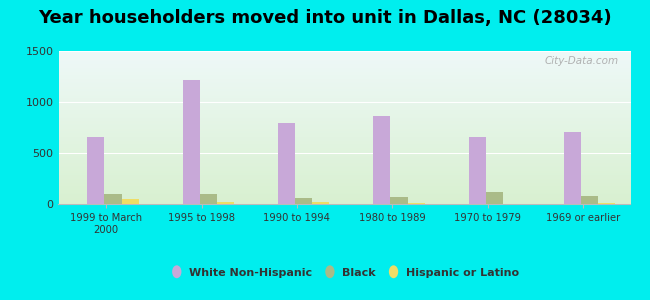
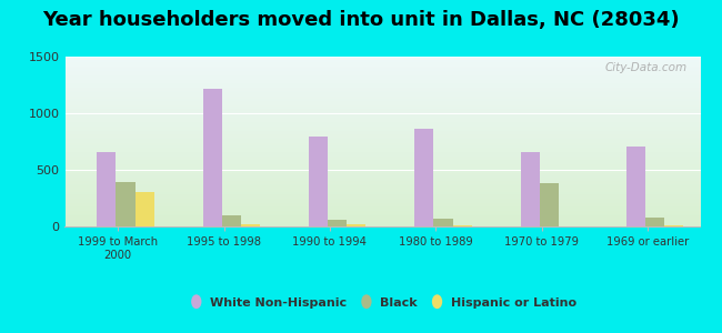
Black/1999 to March 2000: 100 -> 390
Hispanic or Latino/1999 to March 2000: 50 -> 300
Black/1970 to 1979: 120 -> 380
